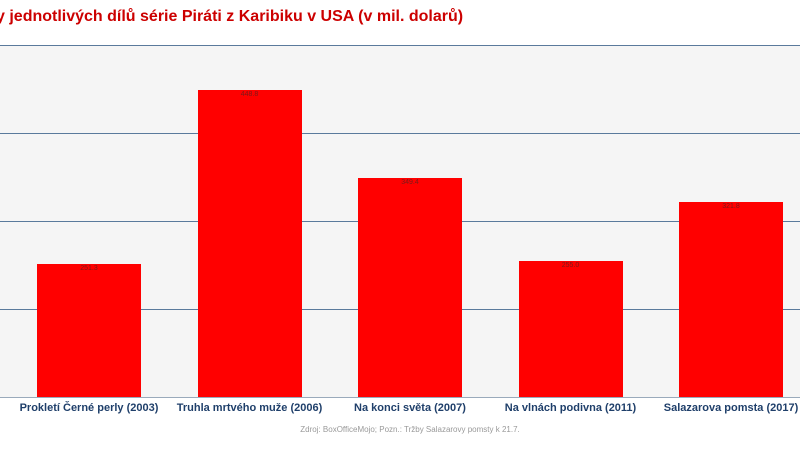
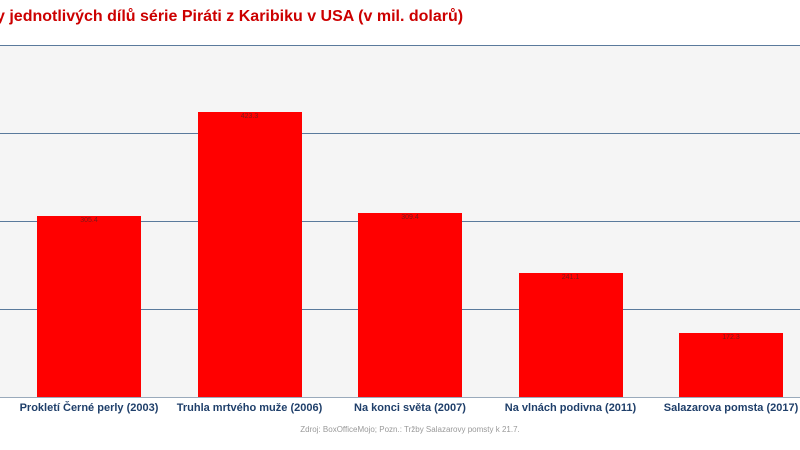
Prokletí Černé perly (2003): 251.3 -> 305.4
Truhla mrtvého muže (2006): 448.8 -> 423.3
Na konci světa (2007): 349.4 -> 309.4
Na vlnách podivna (2011): 255.0 -> 241.1
Salazarova pomsta (2017): 321.8 -> 172.3
